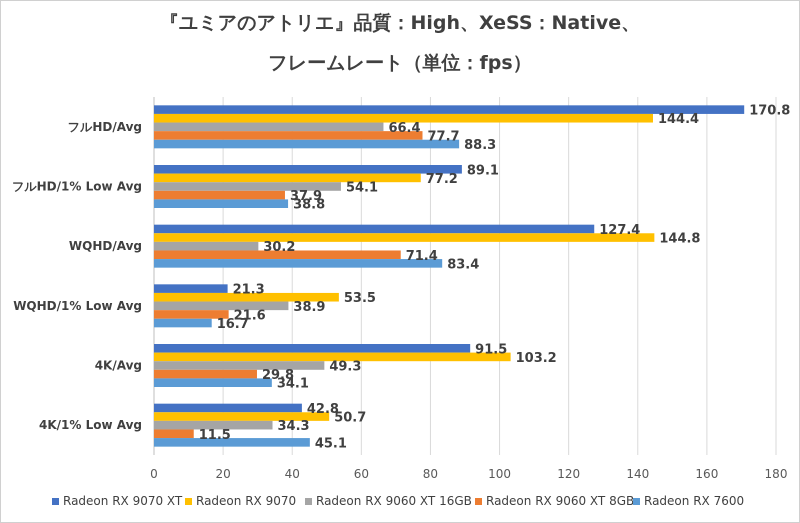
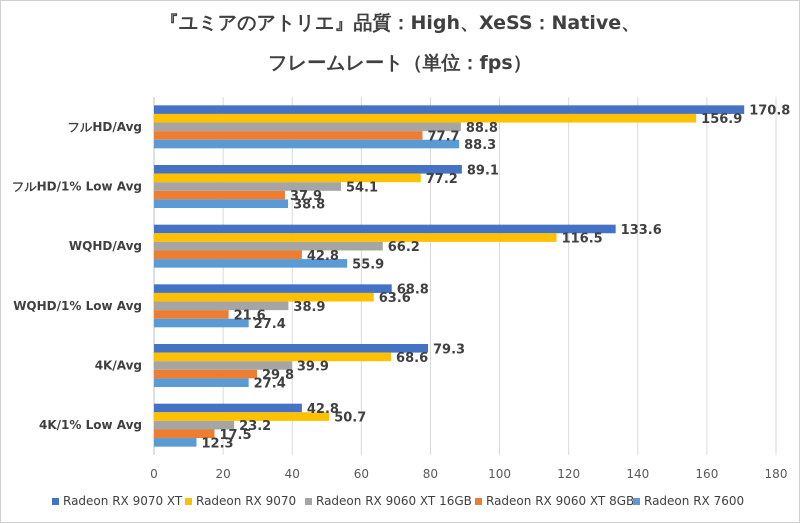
Radeon RX 9070/フルHD/Avg: 144.4 -> 156.9
Radeon RX 9060 XT 16GB/フルHD/Avg: 66.4 -> 88.8
Radeon RX 9070 XT/WQHD/Avg: 127.4 -> 133.6
Radeon RX 9070/WQHD/Avg: 144.8 -> 116.5
Radeon RX 9060 XT 16GB/WQHD/Avg: 30.2 -> 66.2
Radeon RX 9060 XT 8GB/WQHD/Avg: 71.4 -> 42.8
Radeon RX 7600/WQHD/Avg: 83.4 -> 55.9
Radeon RX 9070 XT/WQHD/1% Low Avg: 21.3 -> 68.8
Radeon RX 9070/WQHD/1% Low Avg: 53.5 -> 63.6
Radeon RX 7600/WQHD/1% Low Avg: 16.7 -> 27.4
Radeon RX 9070 XT/4K/Avg: 91.5 -> 79.3
Radeon RX 9070/4K/Avg: 103.2 -> 68.6
Radeon RX 9060 XT 16GB/4K/Avg: 49.3 -> 39.9
Radeon RX 7600/4K/Avg: 34.1 -> 27.4
Radeon RX 9060 XT 16GB/4K/1% Low Avg: 34.3 -> 23.2
Radeon RX 9060 XT 8GB/4K/1% Low Avg: 11.5 -> 17.5
Radeon RX 7600/4K/1% Low Avg: 45.1 -> 12.3
